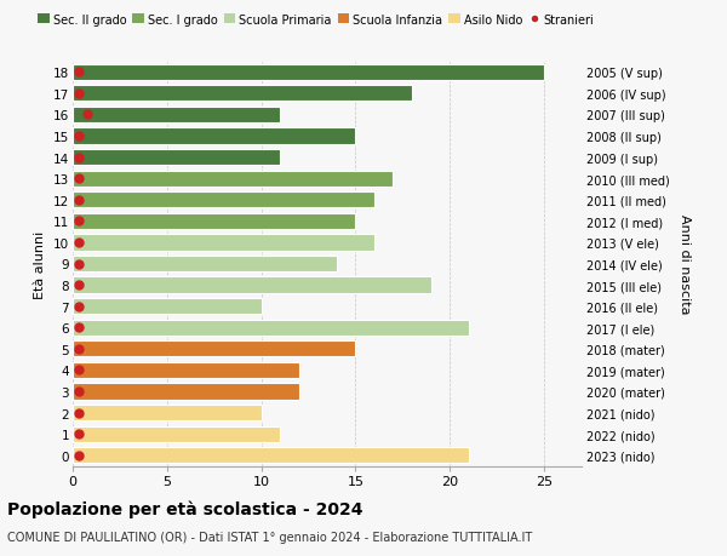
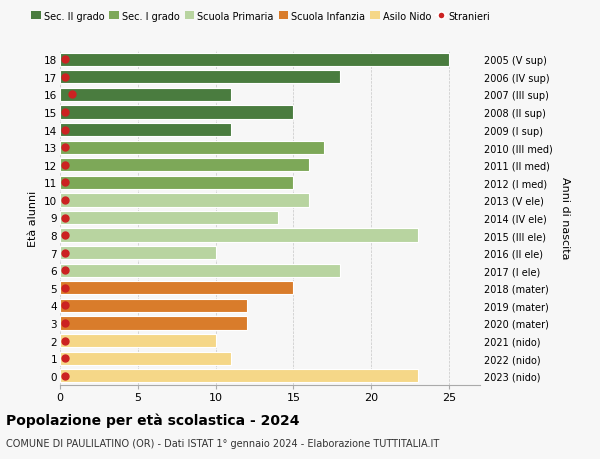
8: 19 -> 23
6: 21 -> 18
0: 21 -> 23
